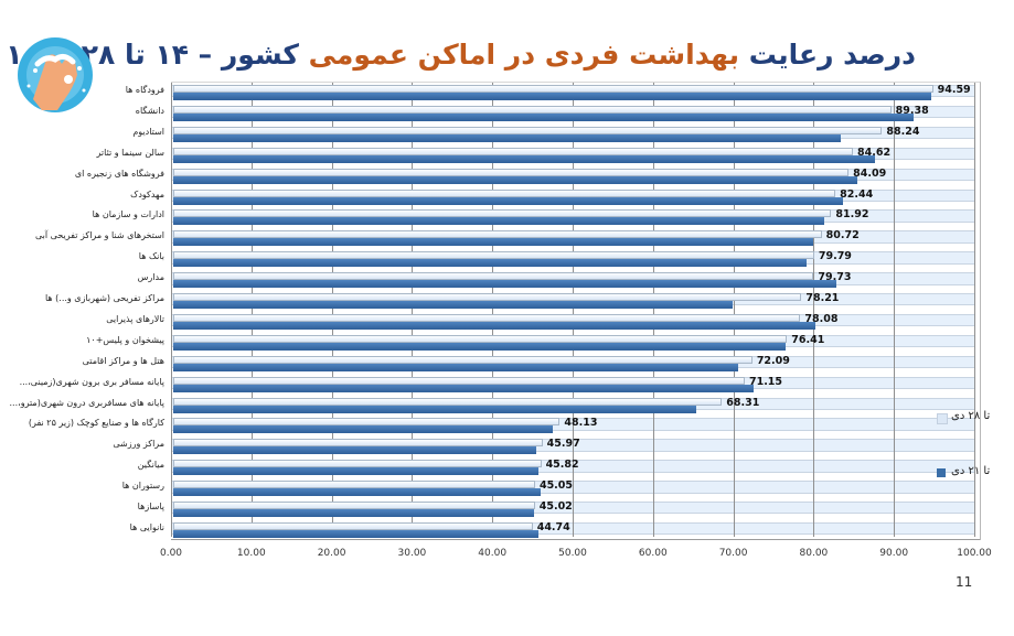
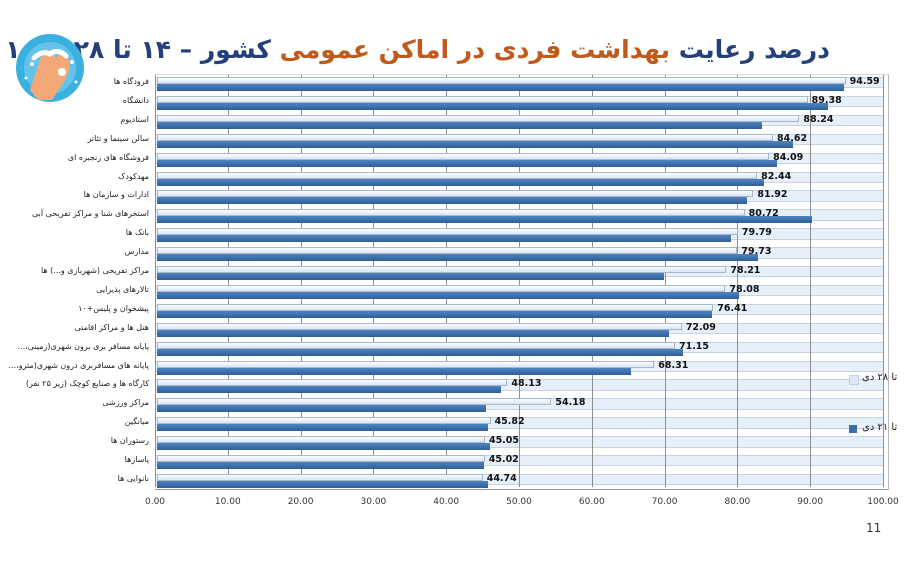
تا ۲۱ دی/استخرهای شنا و مراکز تفریحی آبی: 80 -> 90
تا ۲۸ دی/مراکز ورزشی: 45.97 -> 54.18
